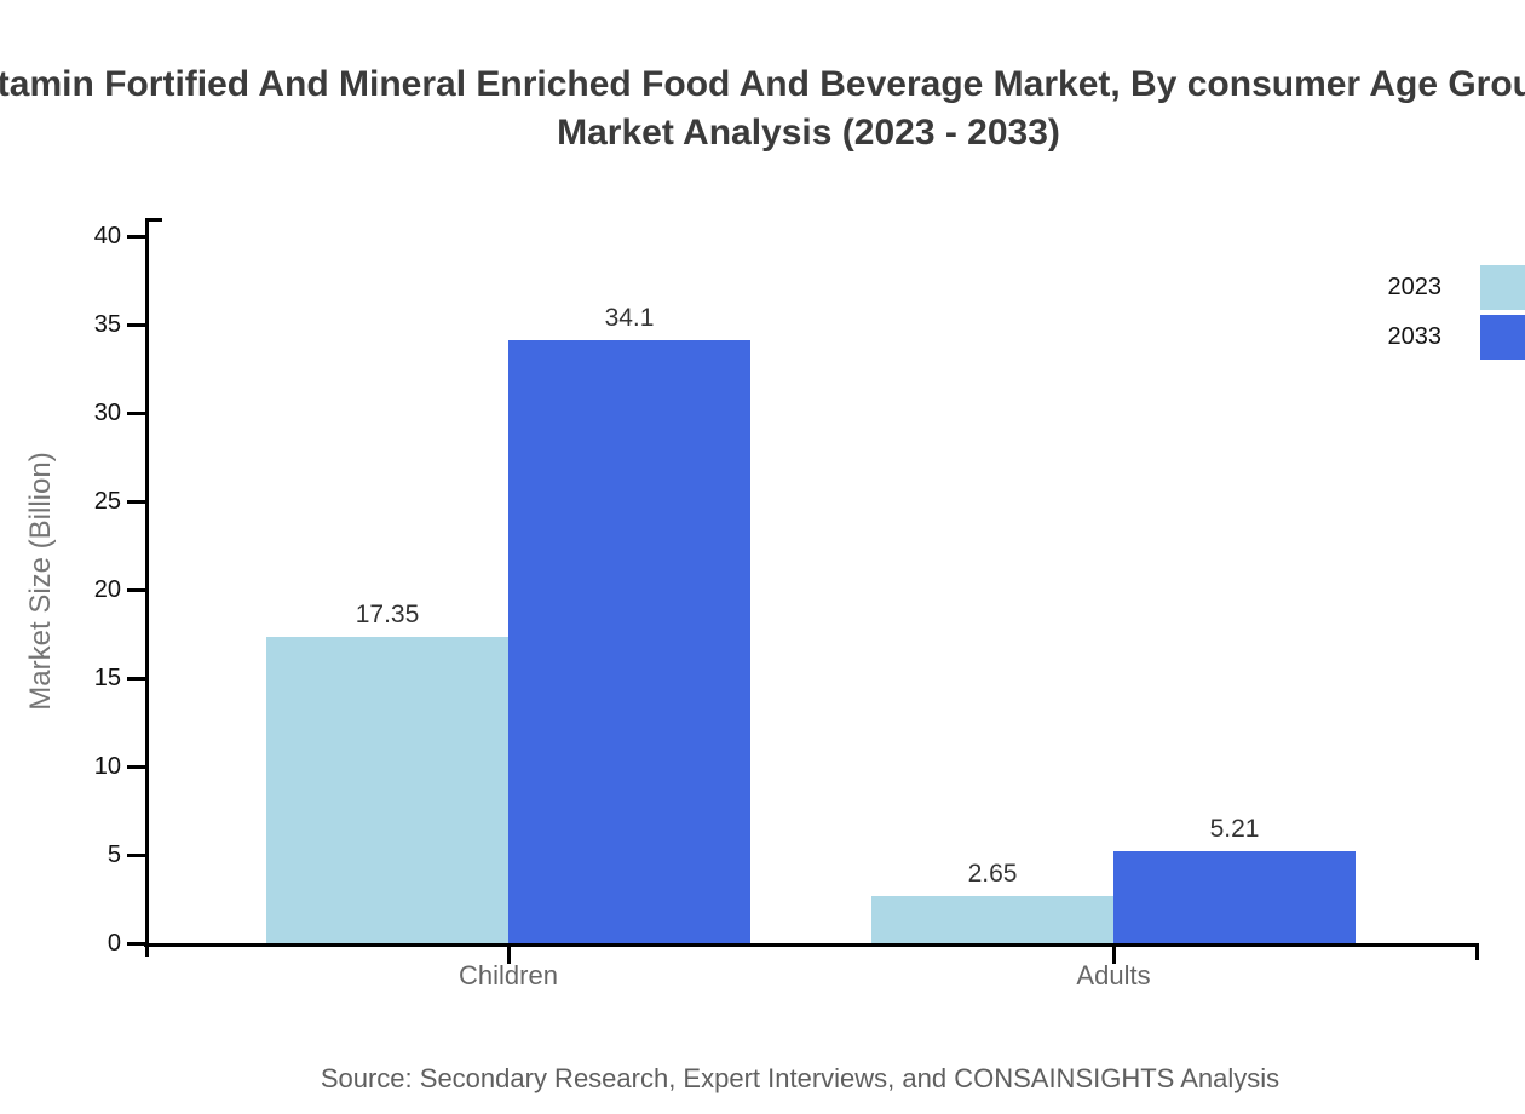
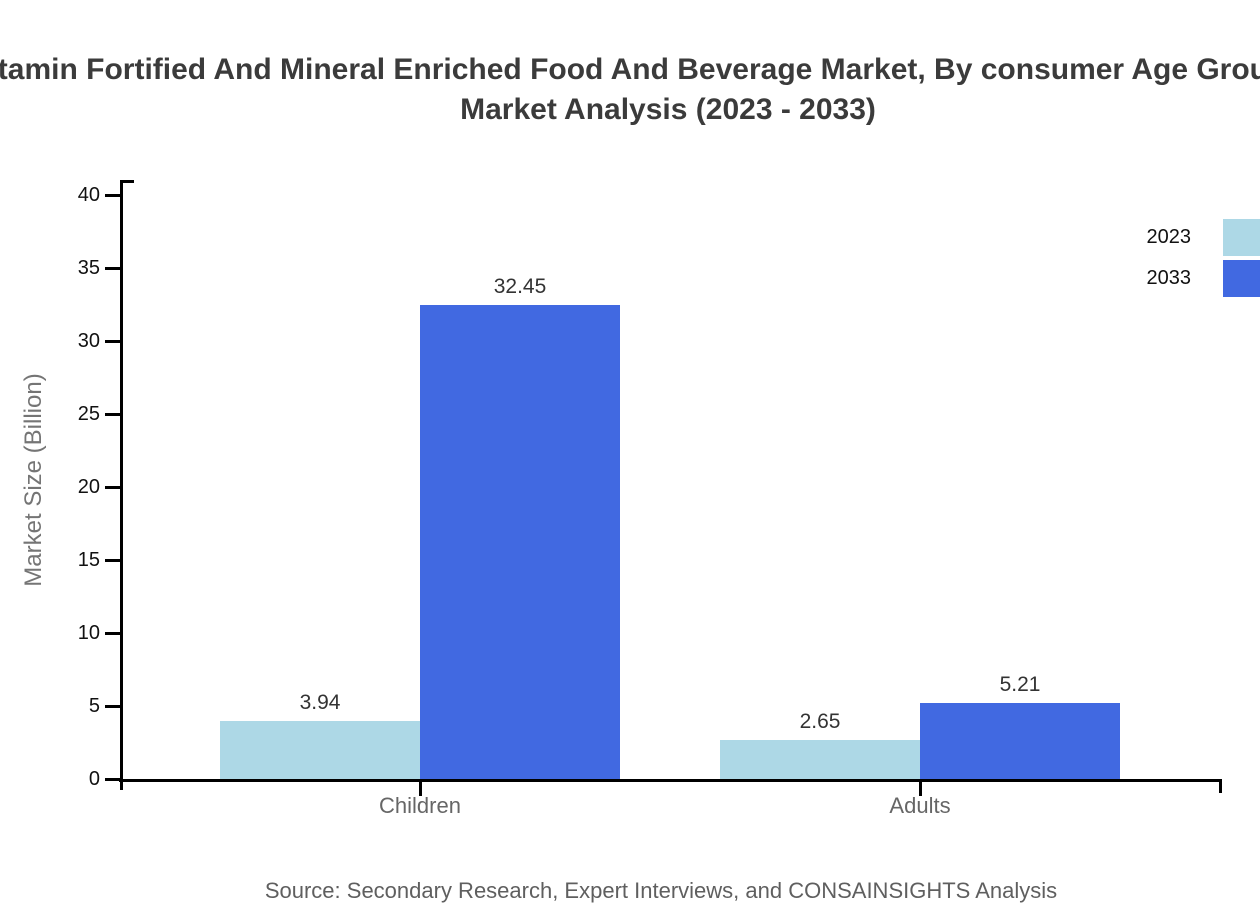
2023/Children: 17.35 -> 3.94
2033/Children: 34.1 -> 32.45
